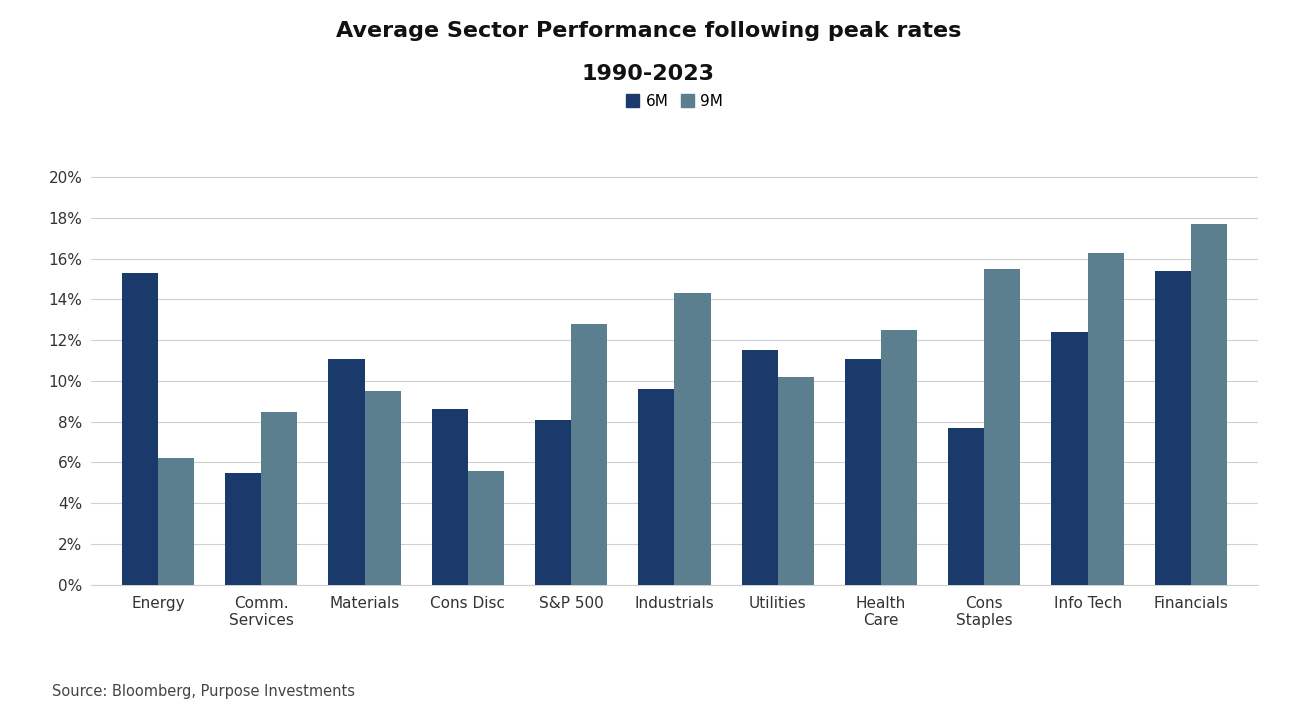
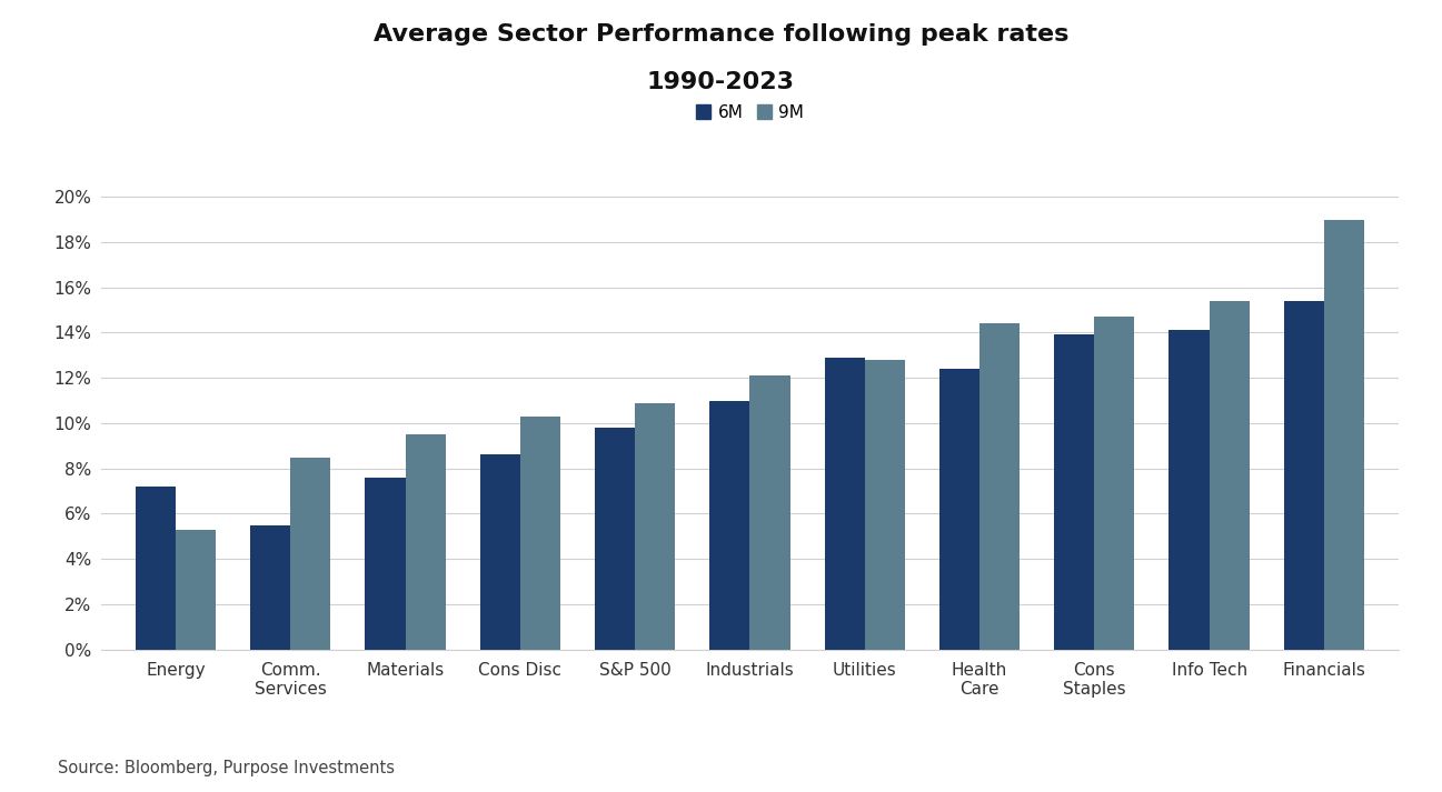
6M/Energy: 15.3% -> 7.2%
9M/Energy: 6.2% -> 5.3%
6M/Materials: 11.1% -> 7.6%
9M/Cons Disc: 5.6% -> 10.3%
6M/S&P 500: 8.1% -> 9.8%
9M/S&P 500: 12.8% -> 10.9%
6M/Industrials: 9.6% -> 11.0%
9M/Industrials: 14.3% -> 12.1%
6M/Utilities: 11.5% -> 12.9%
9M/Utilities: 10.2% -> 12.8%
6M/Health Care: 11.1% -> 12.4%
9M/Health Care: 12.5% -> 14.4%
6M/Cons Staples: 7.7% -> 13.9%
9M/Cons Staples: 15.5% -> 14.7%
6M/Info Tech: 12.4% -> 14.1%
9M/Info Tech: 16.3% -> 15.4%
9M/Financials: 17.7% -> 19.0%
